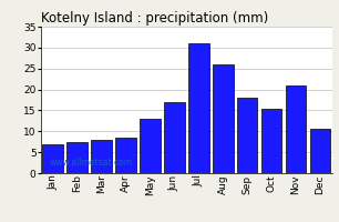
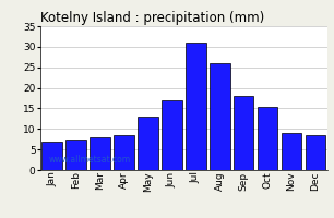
Nov: 21.0 -> 9.0
Dec: 10.5 -> 8.5
